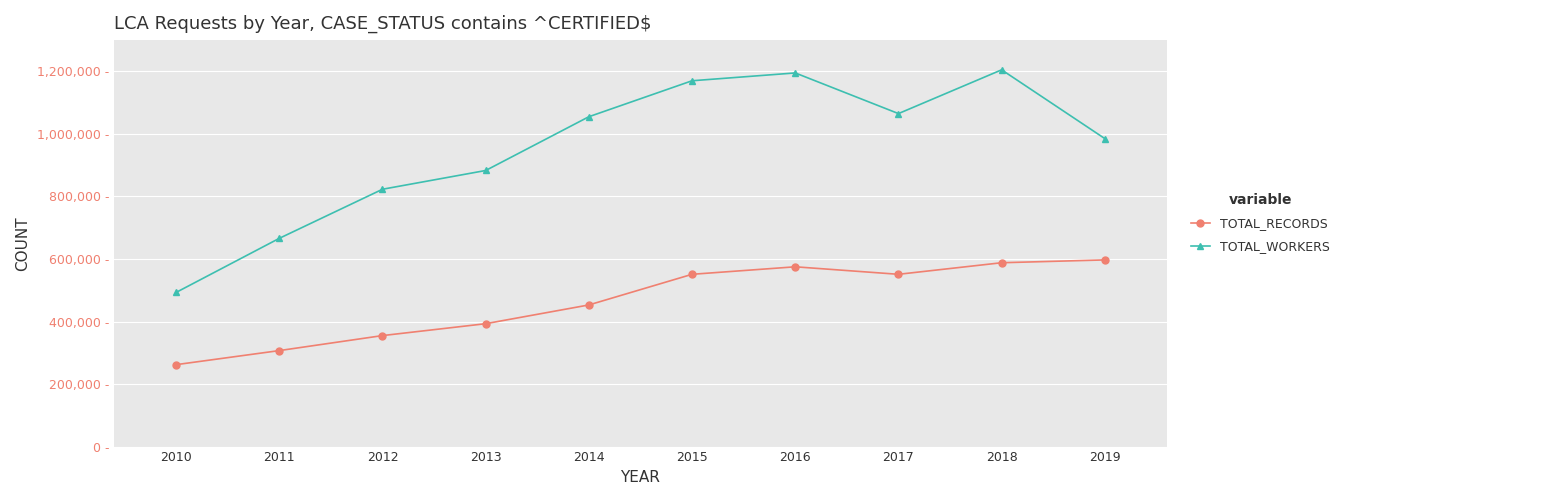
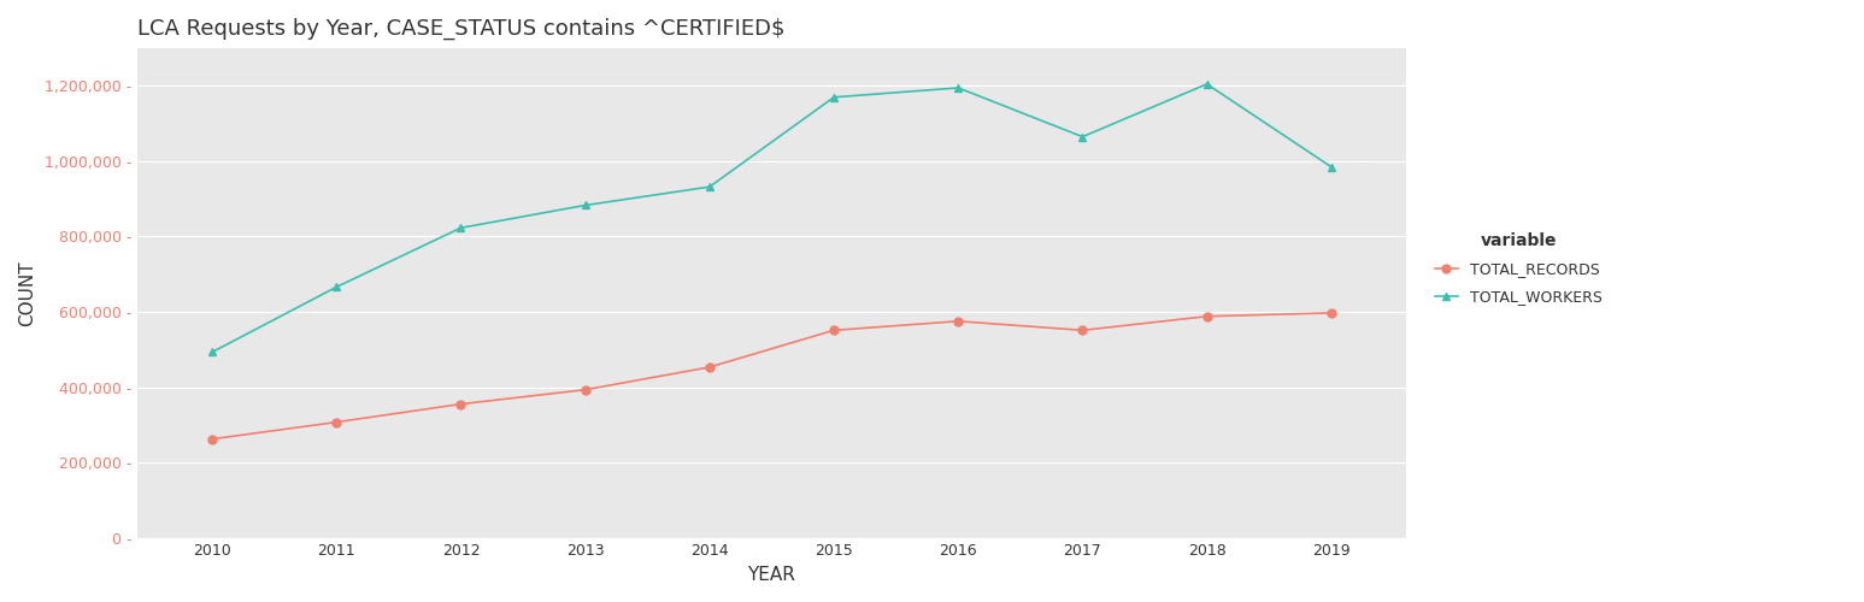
TOTAL_WORKERS/2014: 1,055,000 - -> 932,000 -
